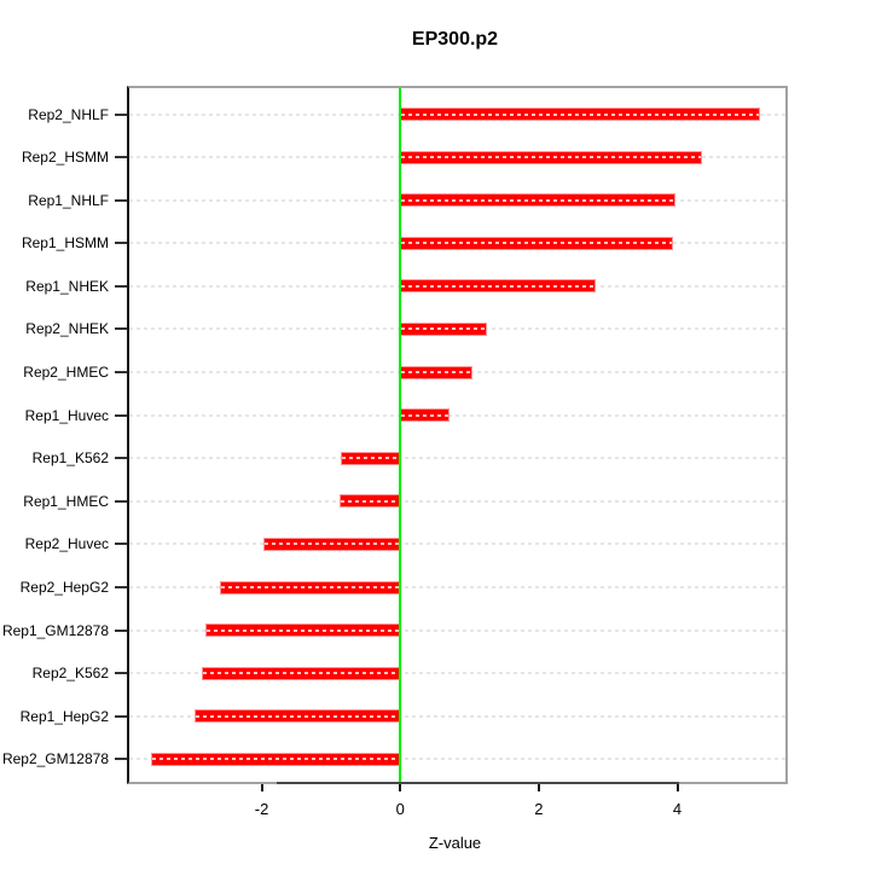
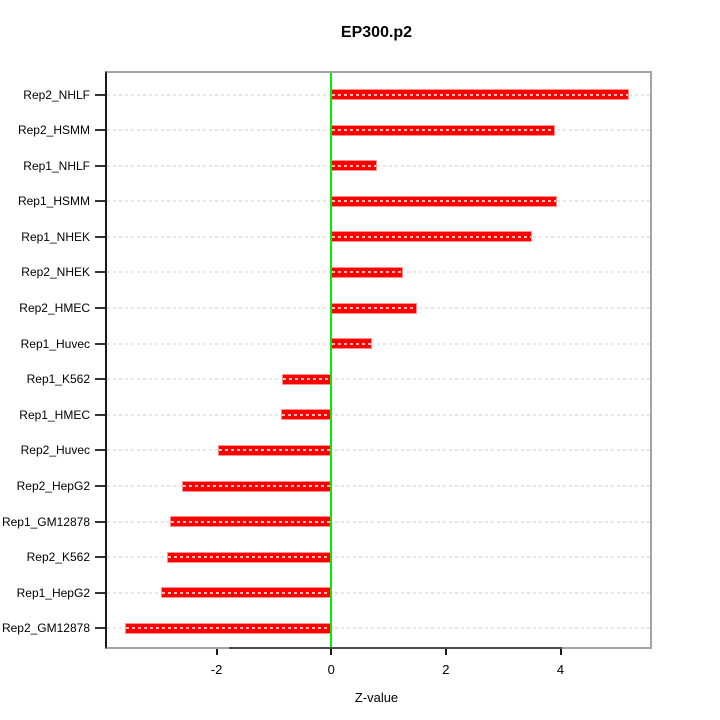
Rep2_HSMM: 4.3 -> 3.9
Rep1_NHLF: 4.0 -> 0.8
Rep1_NHEK: 2.8 -> 3.5
Rep2_HMEC: 1.1 -> 1.5
